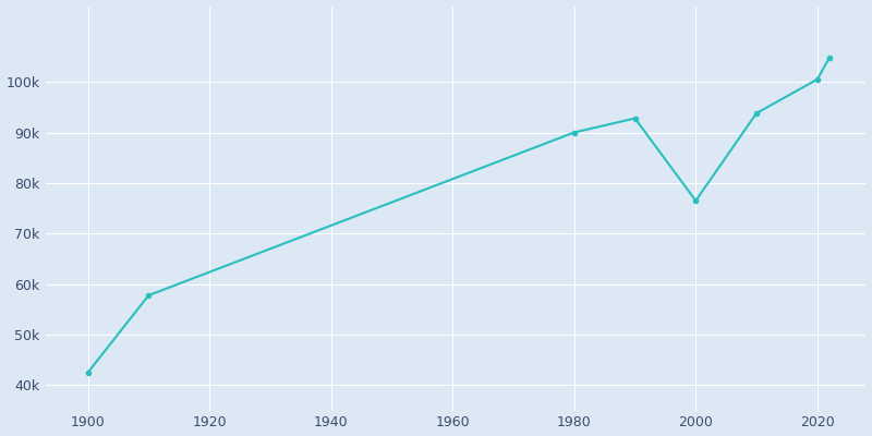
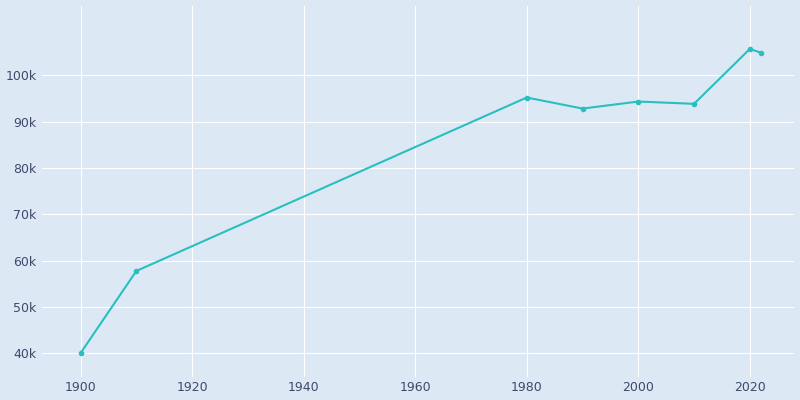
1900: 42.5k -> 40.1k
1980: 90.0k -> 95.2k
2000: 76.5k -> 94.3k
2020: 100.5k -> 105.6k
